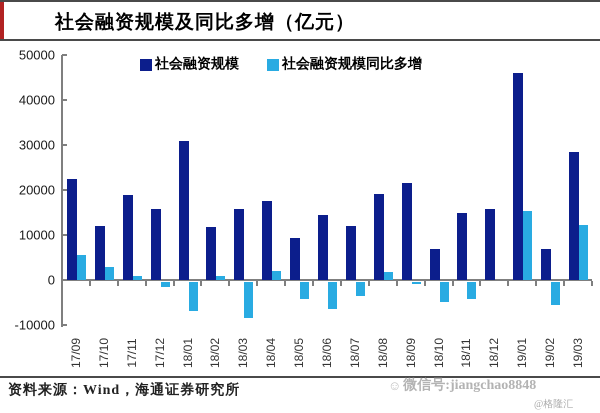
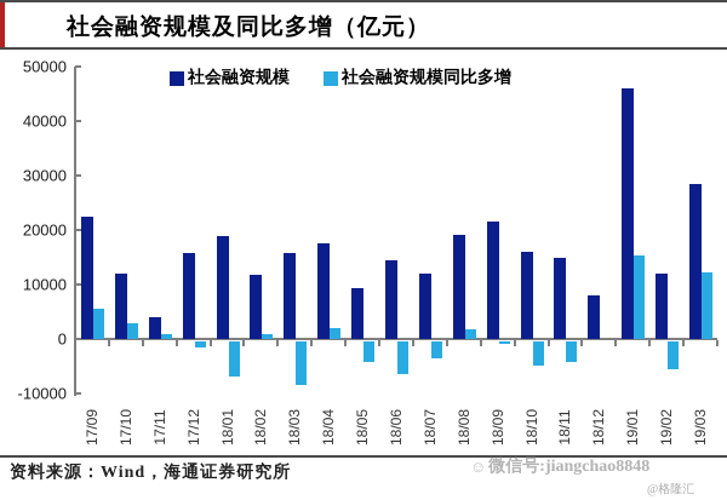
社会融资规模/17/11: 19000 -> 4000
社会融资规模/18/01: 31000 -> 19000
社会融资规模/18/10: 7000 -> 16000
社会融资规模/18/12: 16000 -> 8000
社会融资规模/19/02: 7000 -> 12000
